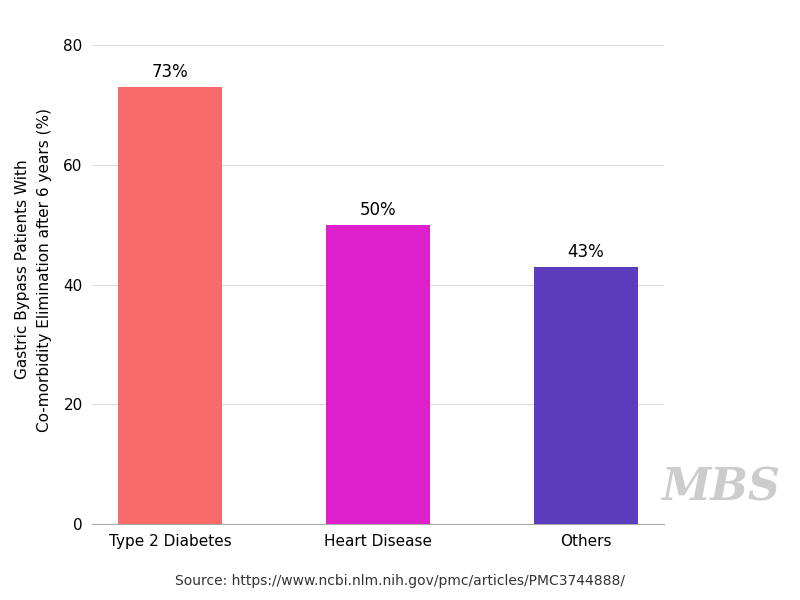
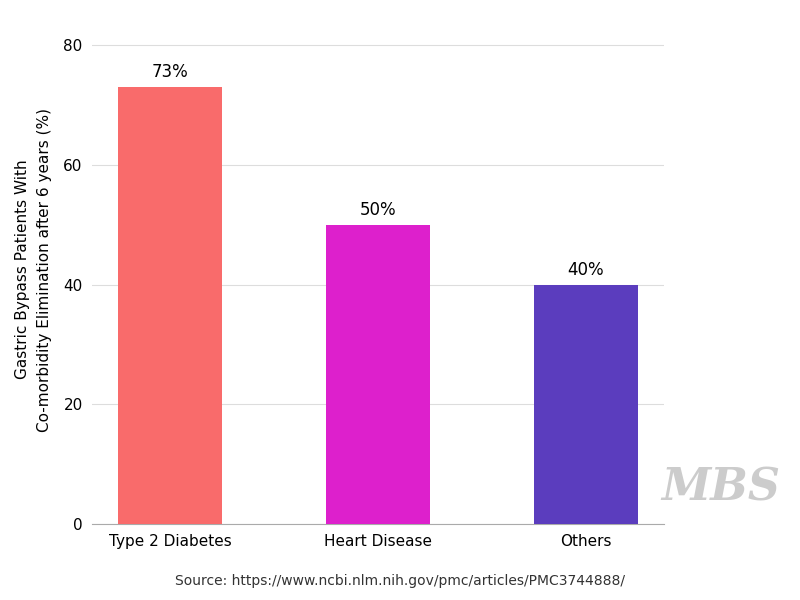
Others: 43% -> 40%
